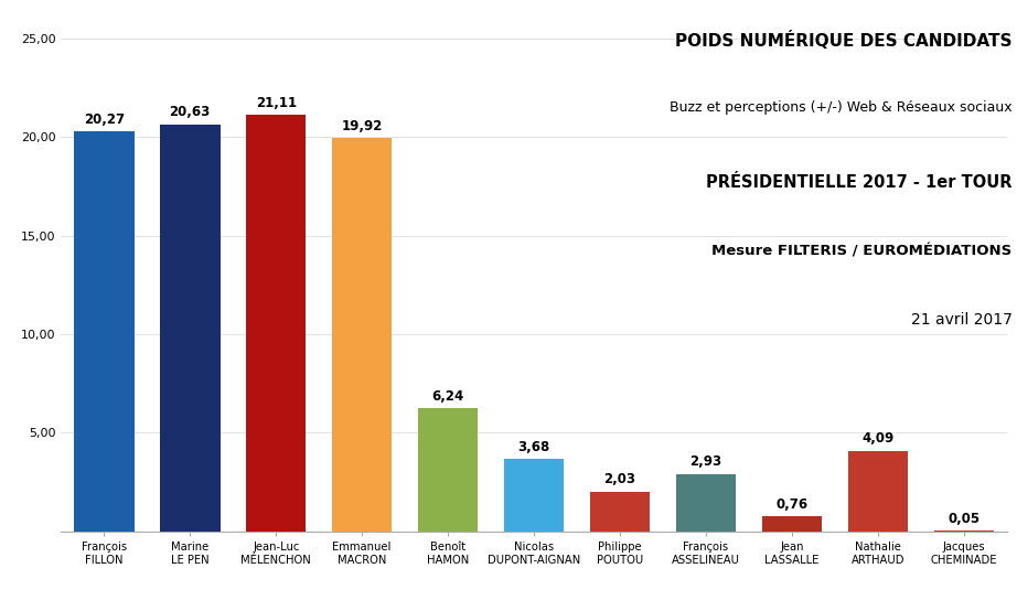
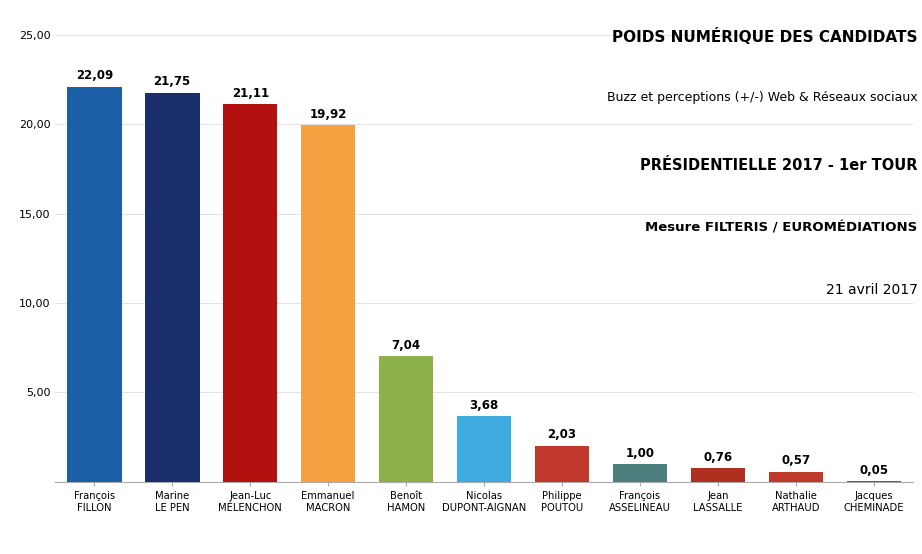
François FILLON: 20,27 -> 22,09
Marine LE PEN: 20,63 -> 21,75
Benoît HAMON: 6,24 -> 7,04
François ASSELINEAU: 2,93 -> 1,00
Nathalie ARTHAUD: 4,09 -> 0,57
